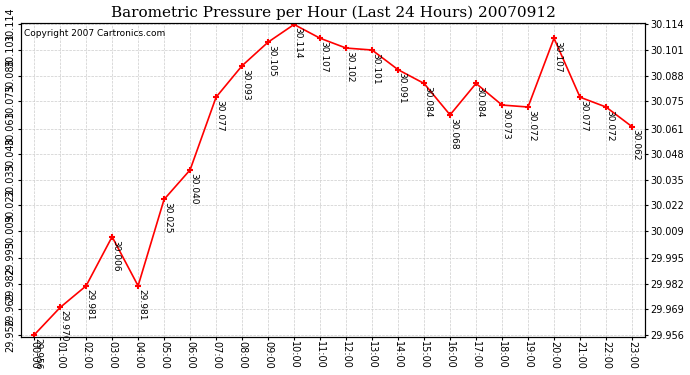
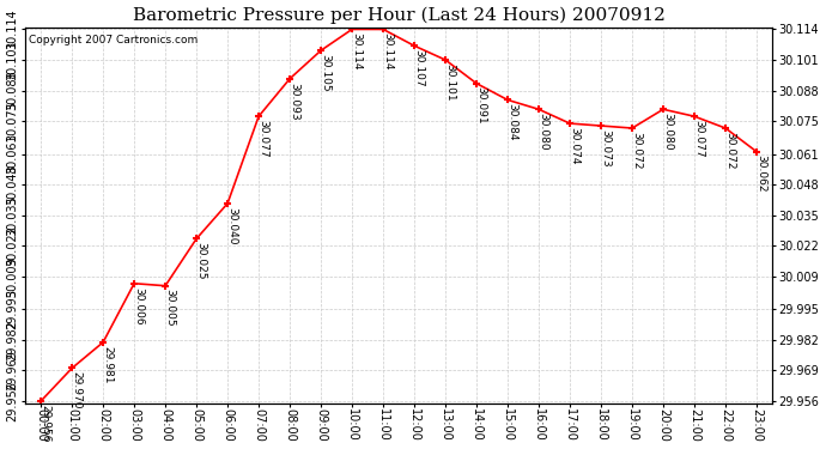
04:00: 29.981 -> 30.005
11:00: 30.107 -> 30.114
12:00: 30.102 -> 30.107
16:00: 30.068 -> 30.080
17:00: 30.084 -> 30.074
20:00: 30.107 -> 30.080
